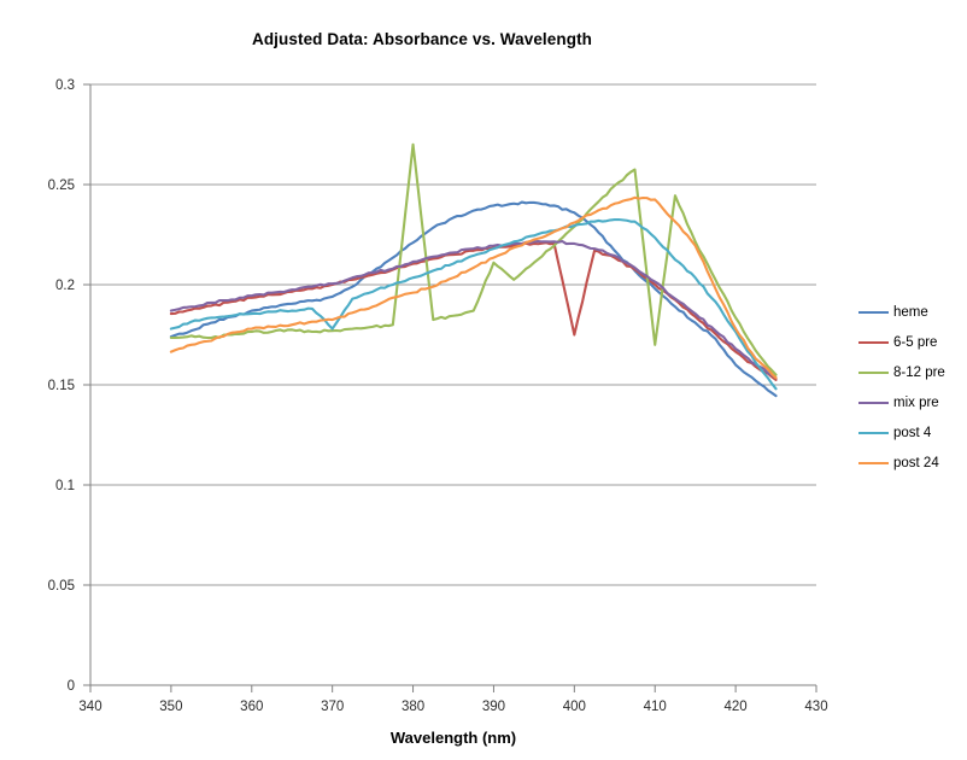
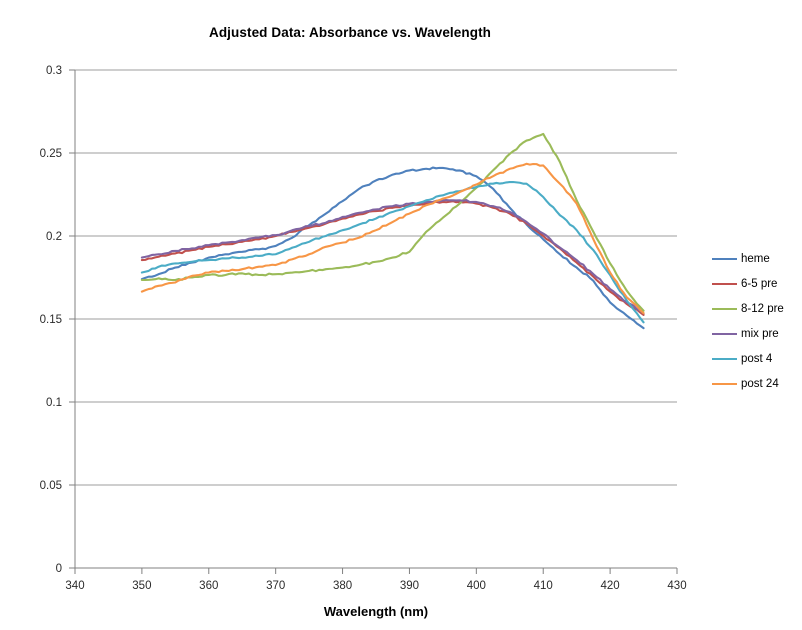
post 4/370: 0.178 -> 0.189
8-12 pre/380: 0.270 -> 0.181
8-12 pre/390: 0.211 -> 0.191
6-5 pre/400: 0.175 -> 0.220
8-12 pre/410: 0.170 -> 0.262
